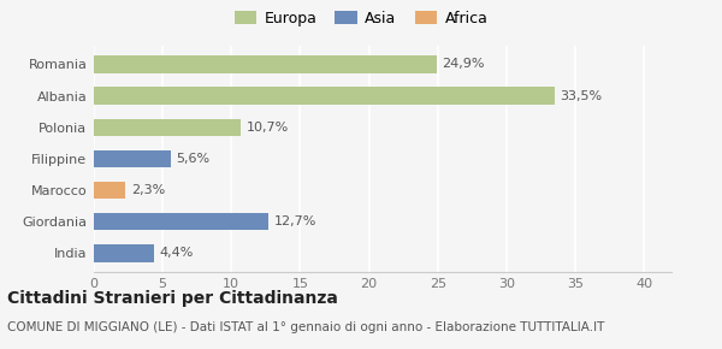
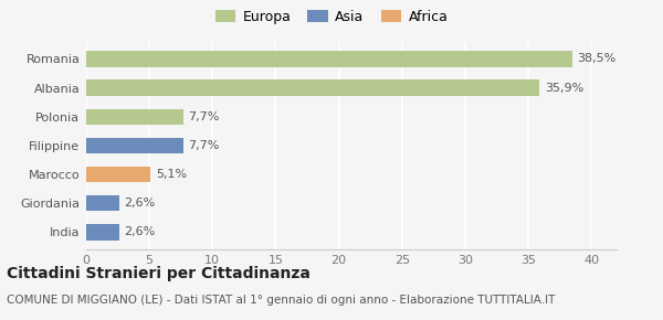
Romania: 24,9% -> 38,5%
Albania: 33,5% -> 35,9%
Polonia: 10,7% -> 7,7%
Filippine: 5,6% -> 7,7%
Marocco: 2,3% -> 5,1%
Giordania: 12,7% -> 2,6%
India: 4,4% -> 2,6%
